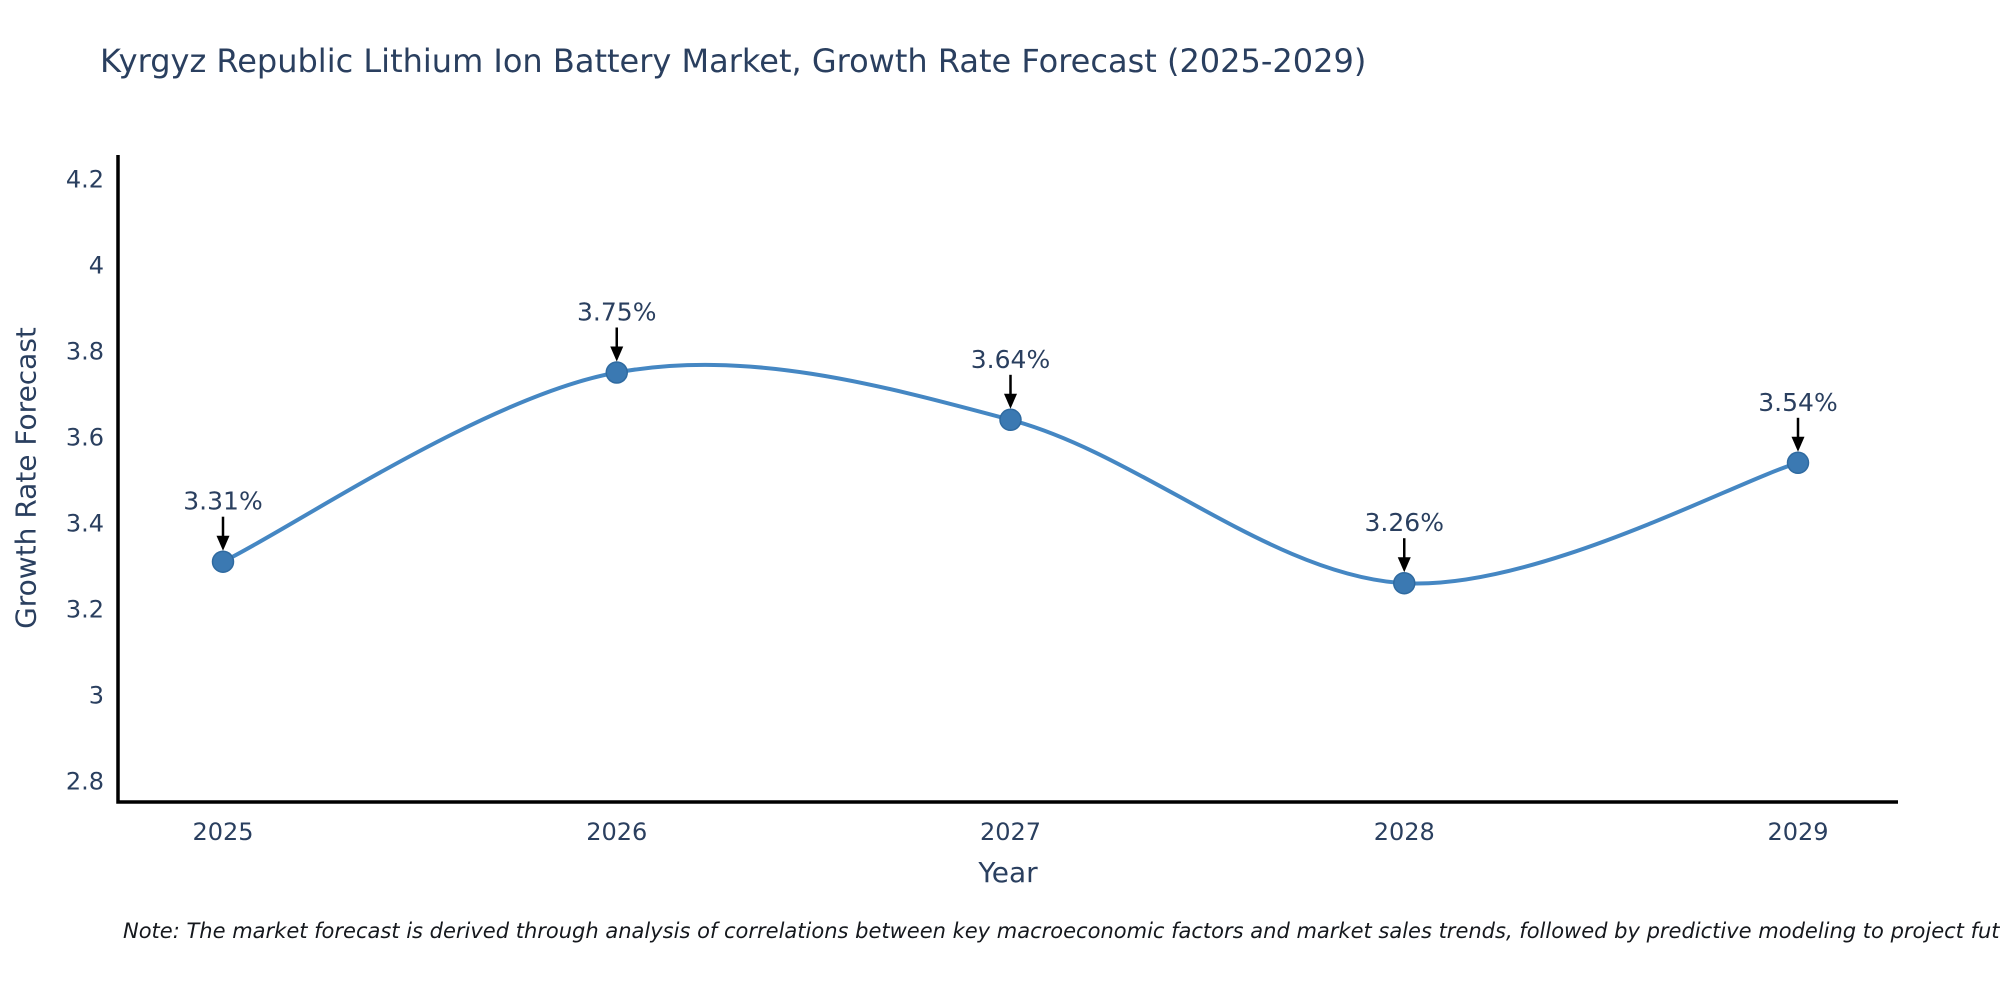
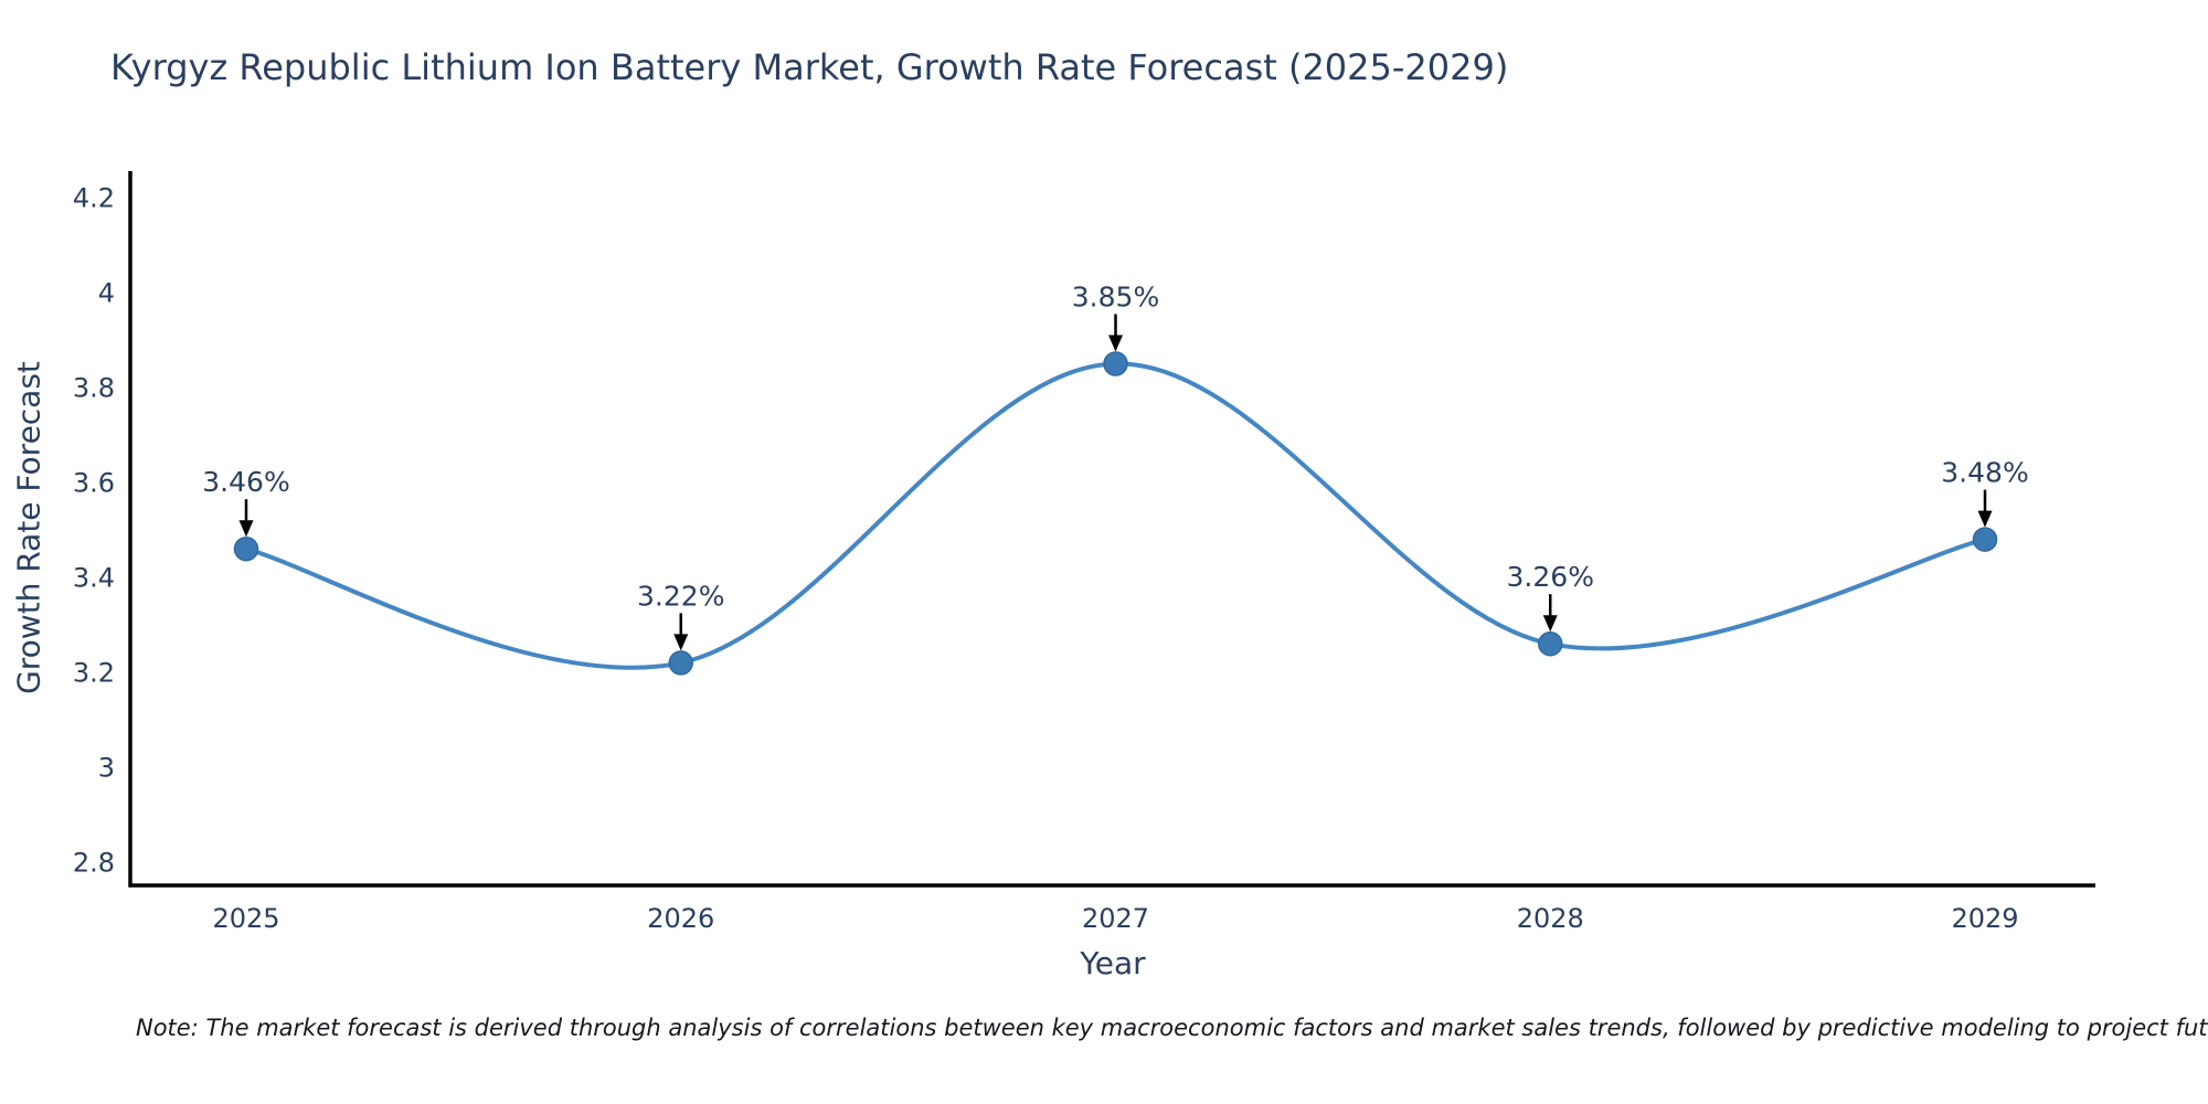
2025: 3.31% -> 3.46%
2026: 3.75% -> 3.22%
2027: 3.64% -> 3.85%
2029: 3.54% -> 3.48%
